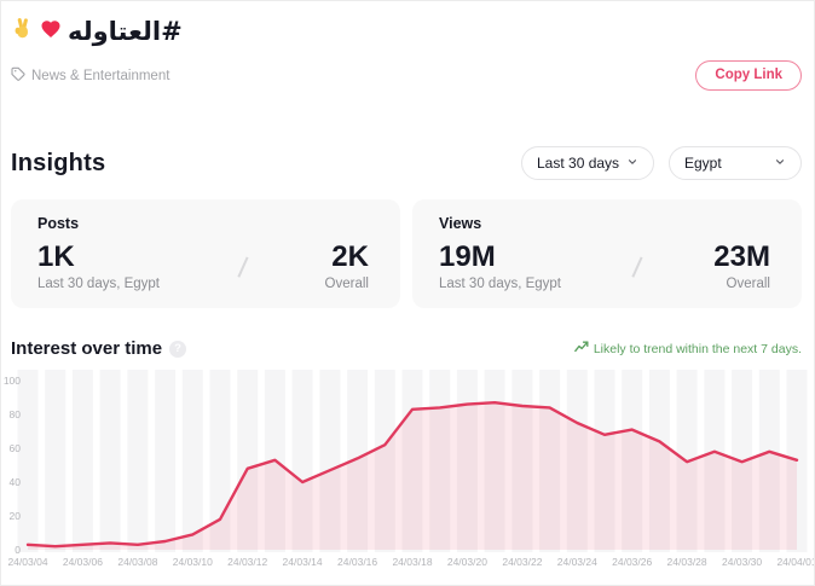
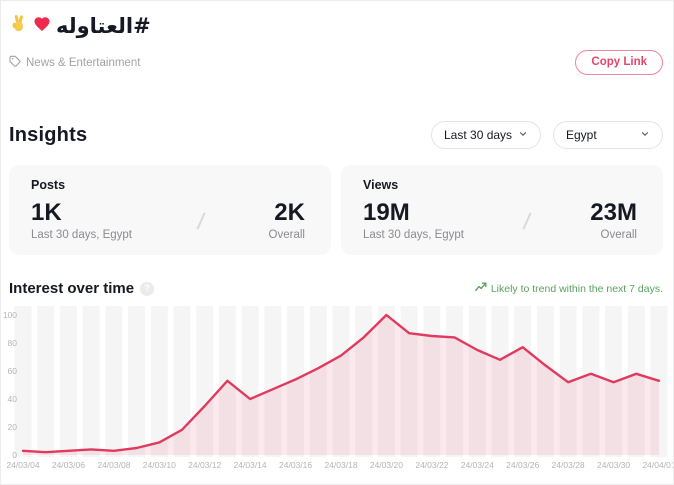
24/03/12: 48 -> 35
24/03/18: 83 -> 71
24/03/20: 86 -> 100
24/03/26: 71 -> 77
